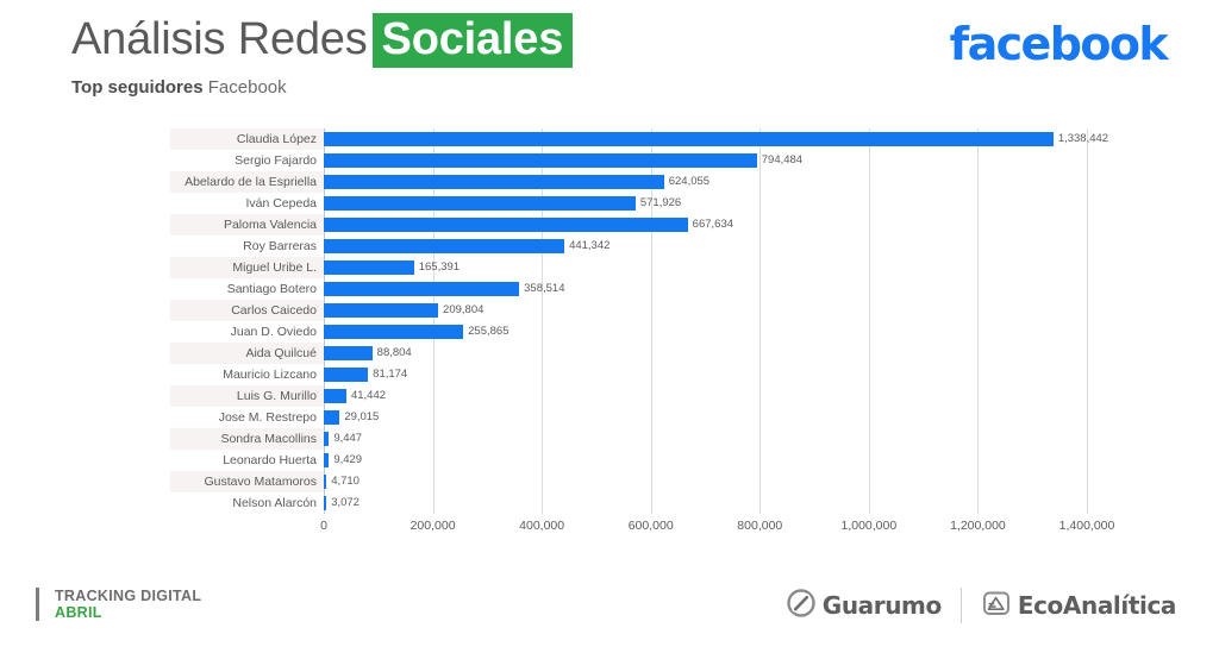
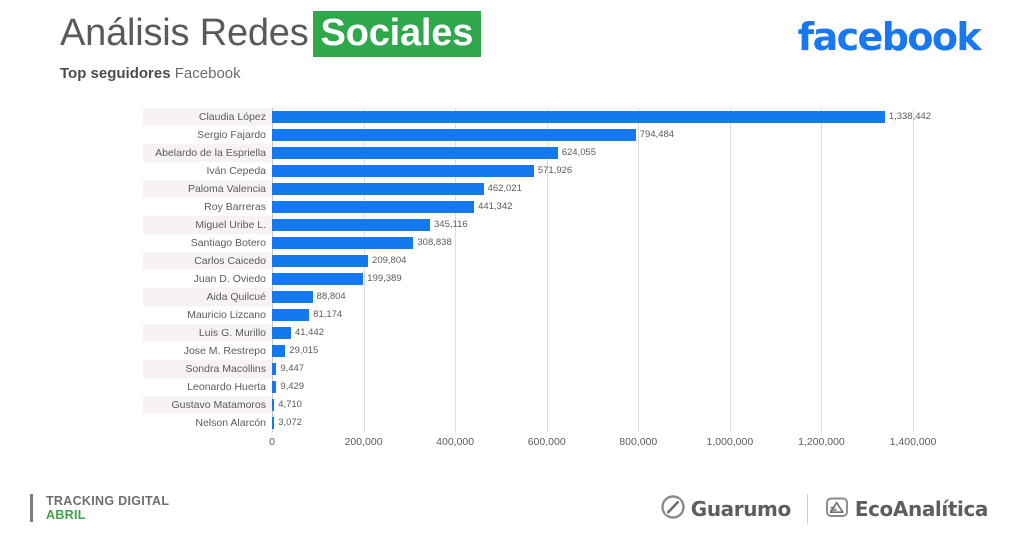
Paloma Valencia: 667,634 -> 462,021
Miguel Uribe L.: 165,391 -> 345,116
Santiago Botero: 358,514 -> 308,838
Juan D. Oviedo: 255,865 -> 199,389
